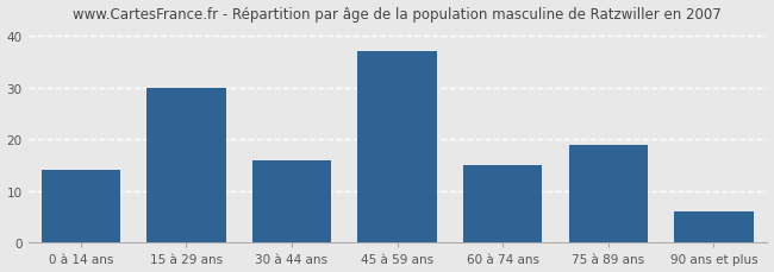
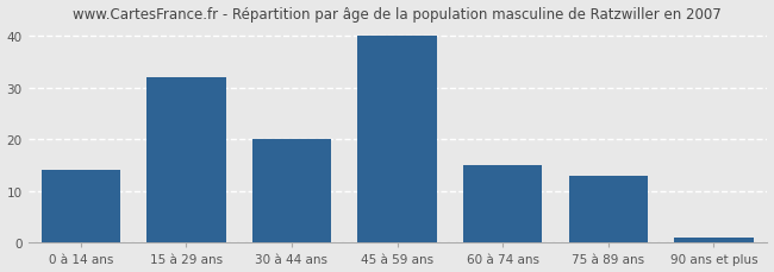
15 à 29 ans: 30 -> 32
30 à 44 ans: 16 -> 20
45 à 59 ans: 37 -> 40
75 à 89 ans: 19 -> 13
90 ans et plus: 6 -> 1
